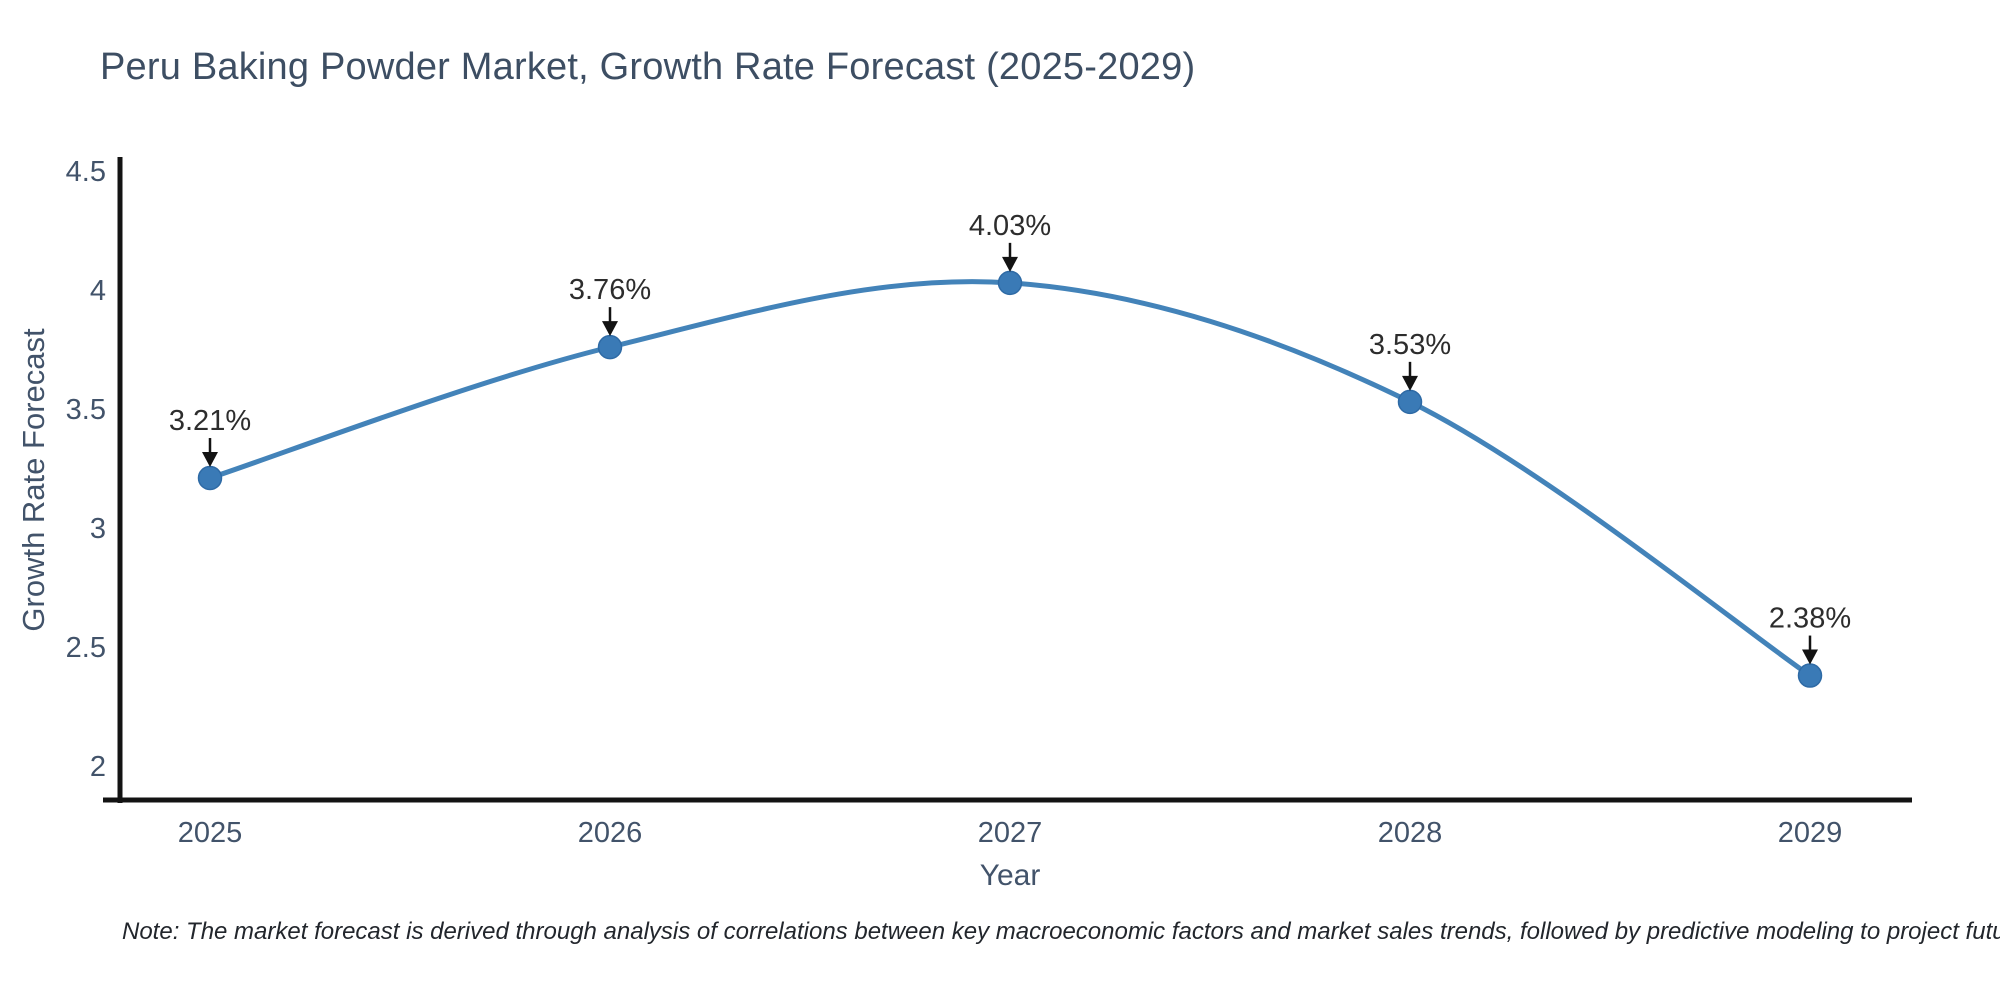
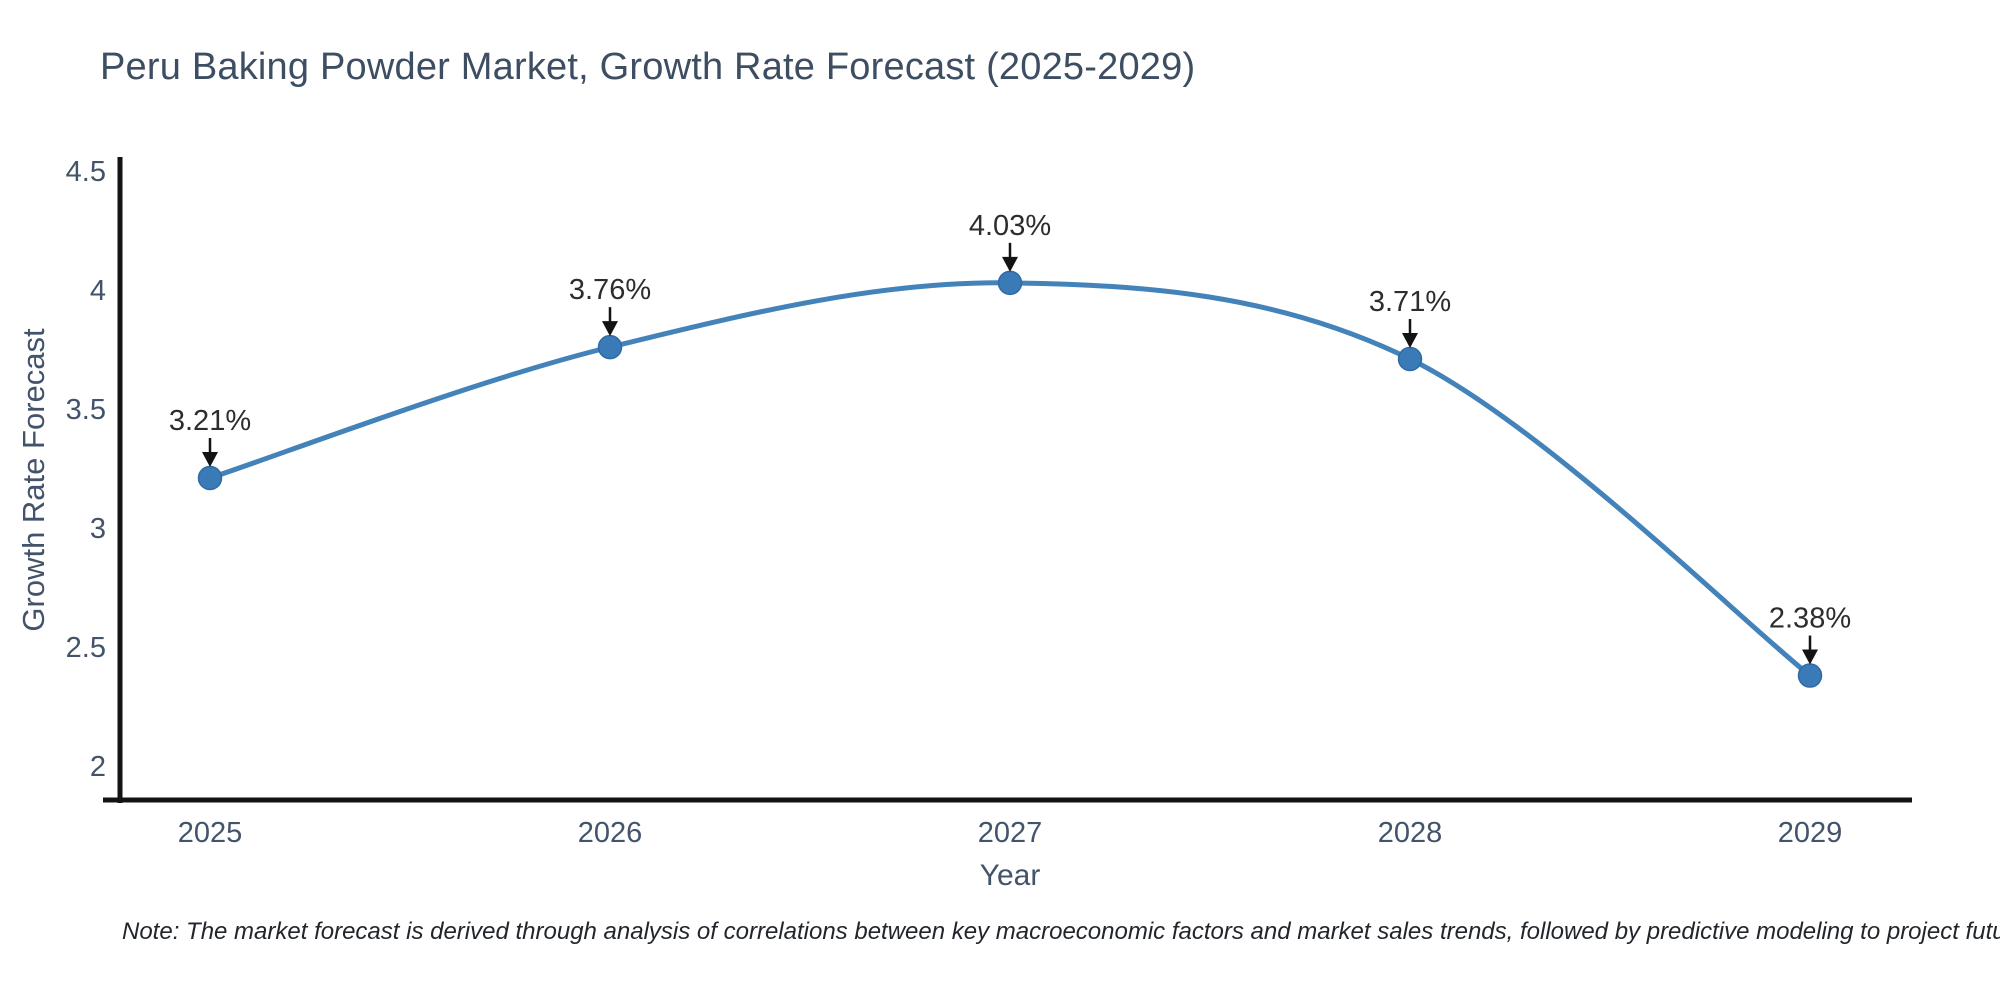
2028: 3.53% -> 3.71%
